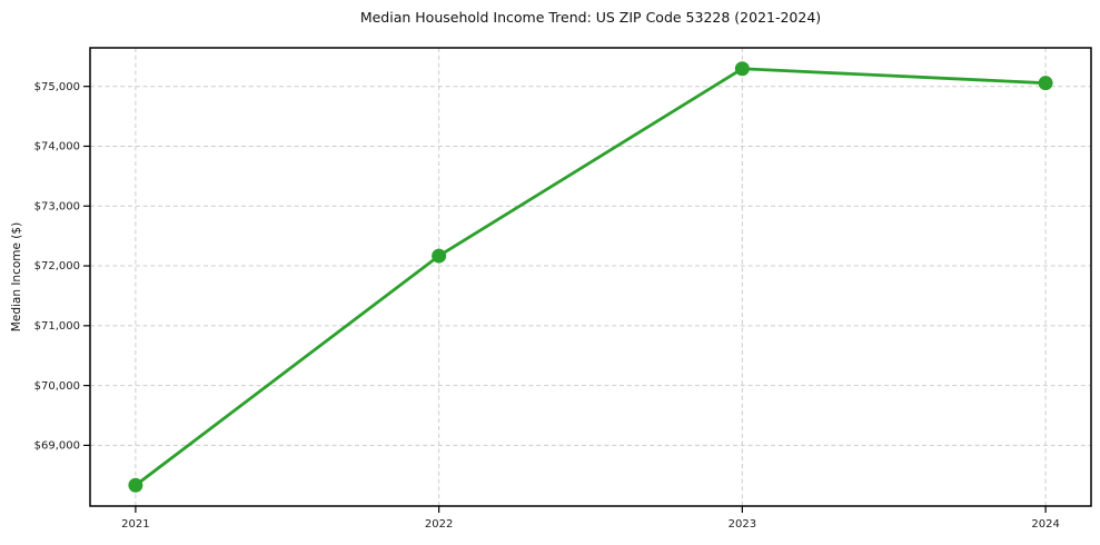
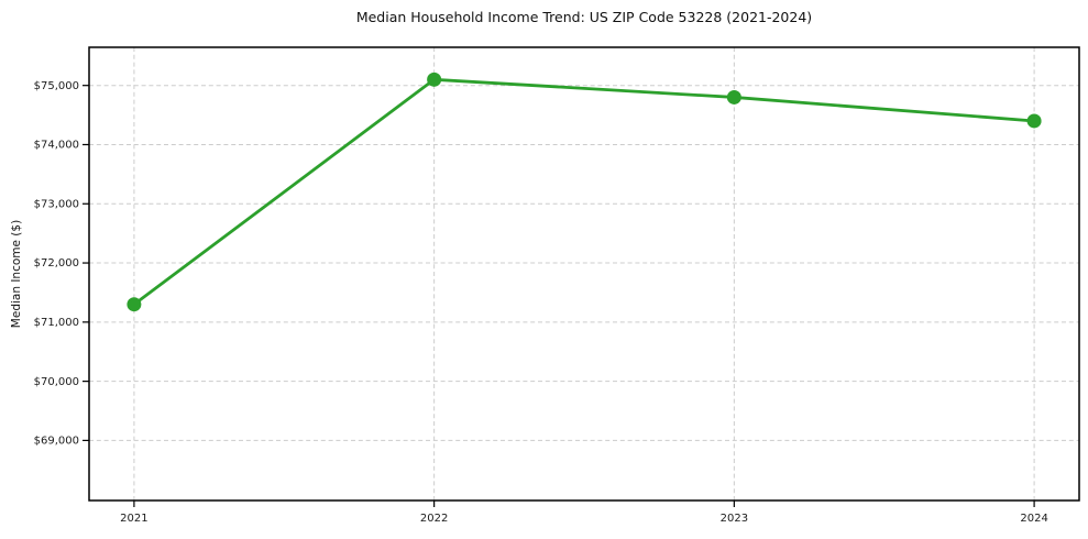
2021: $68300 -> $71300
2022: $72200 -> $75100
2023: $75300 -> $74800
2024: $75100 -> $74400
